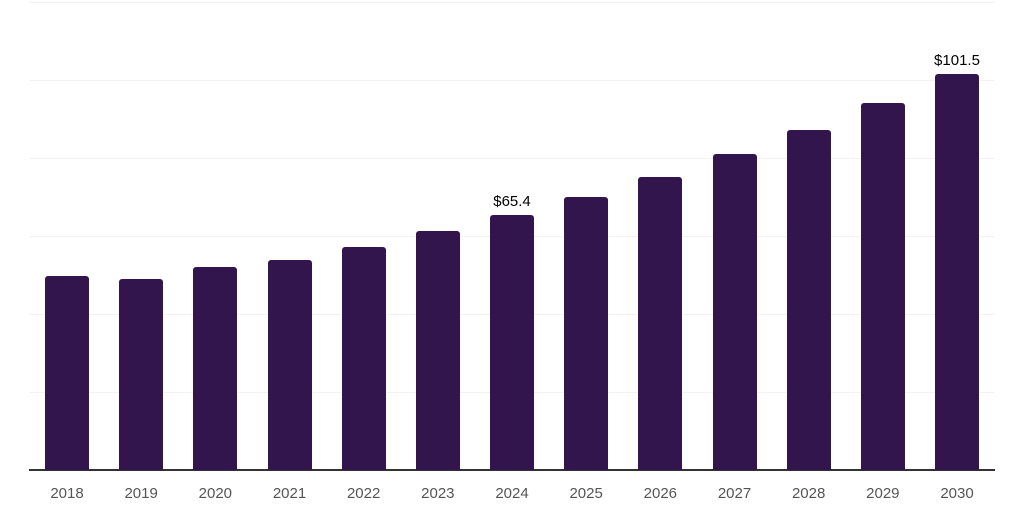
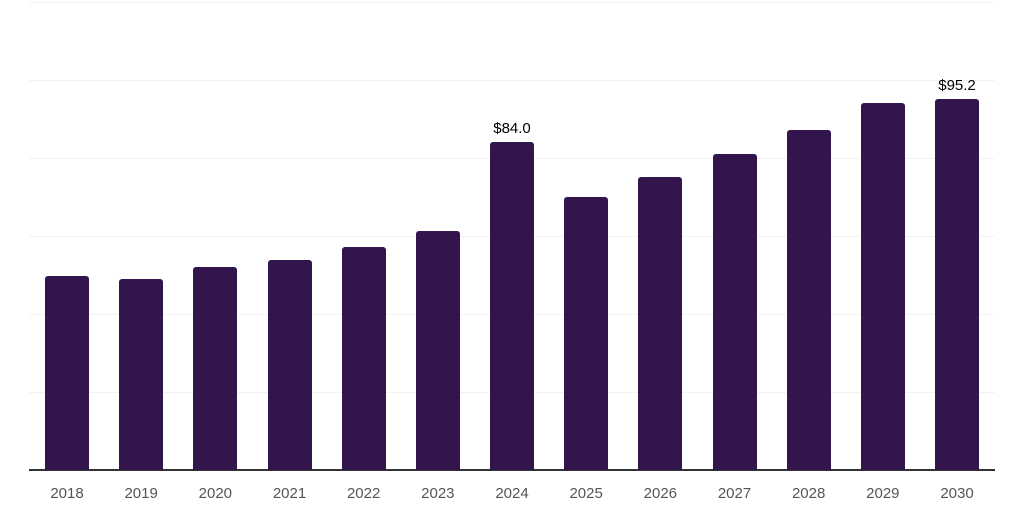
2024: $65.4 -> $84.0
2030: $101.5 -> $95.2
